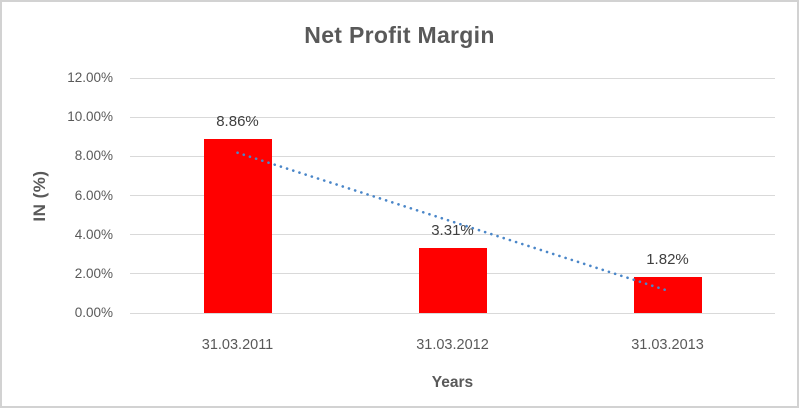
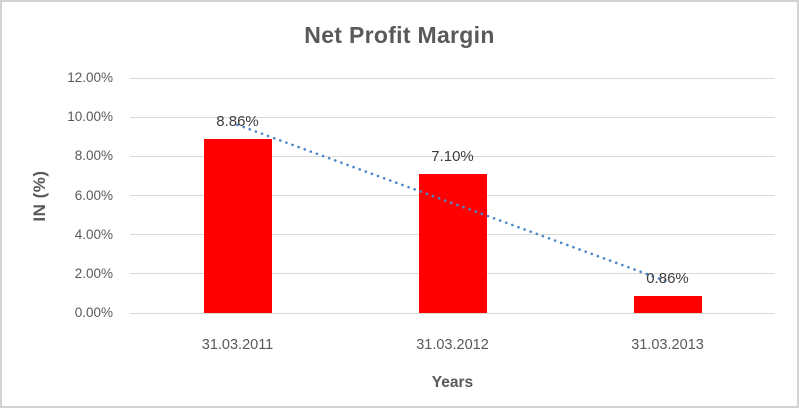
31.03.2012: 3.31% -> 7.10%
31.03.2013: 1.82% -> 0.86%
